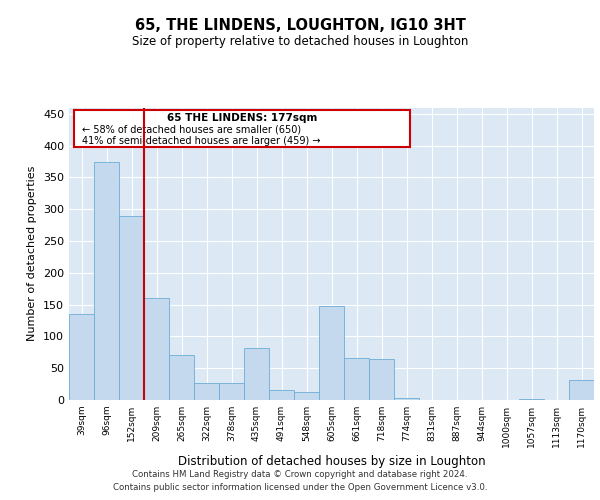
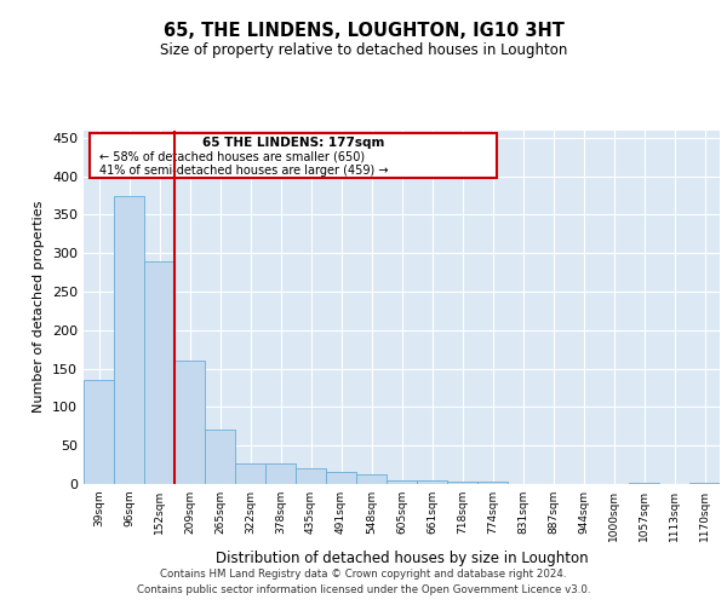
435sqm: 82 -> 20
605sqm: 148 -> 5
661sqm: 66 -> 5
718sqm: 64 -> 3
1170sqm: 32 -> 1
